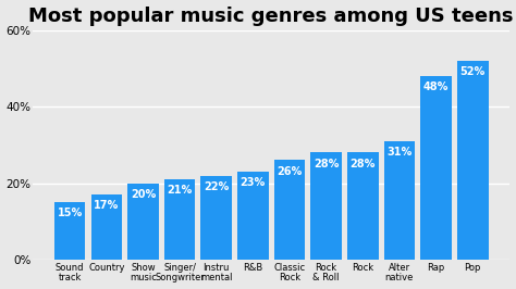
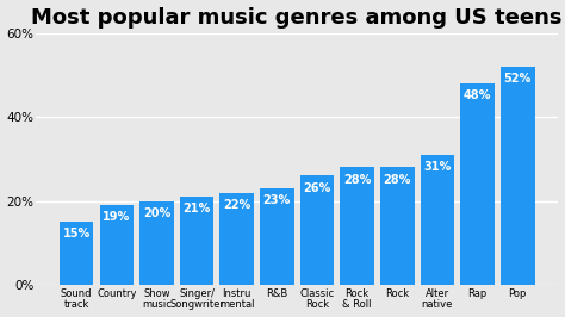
Country: 17% -> 19%
